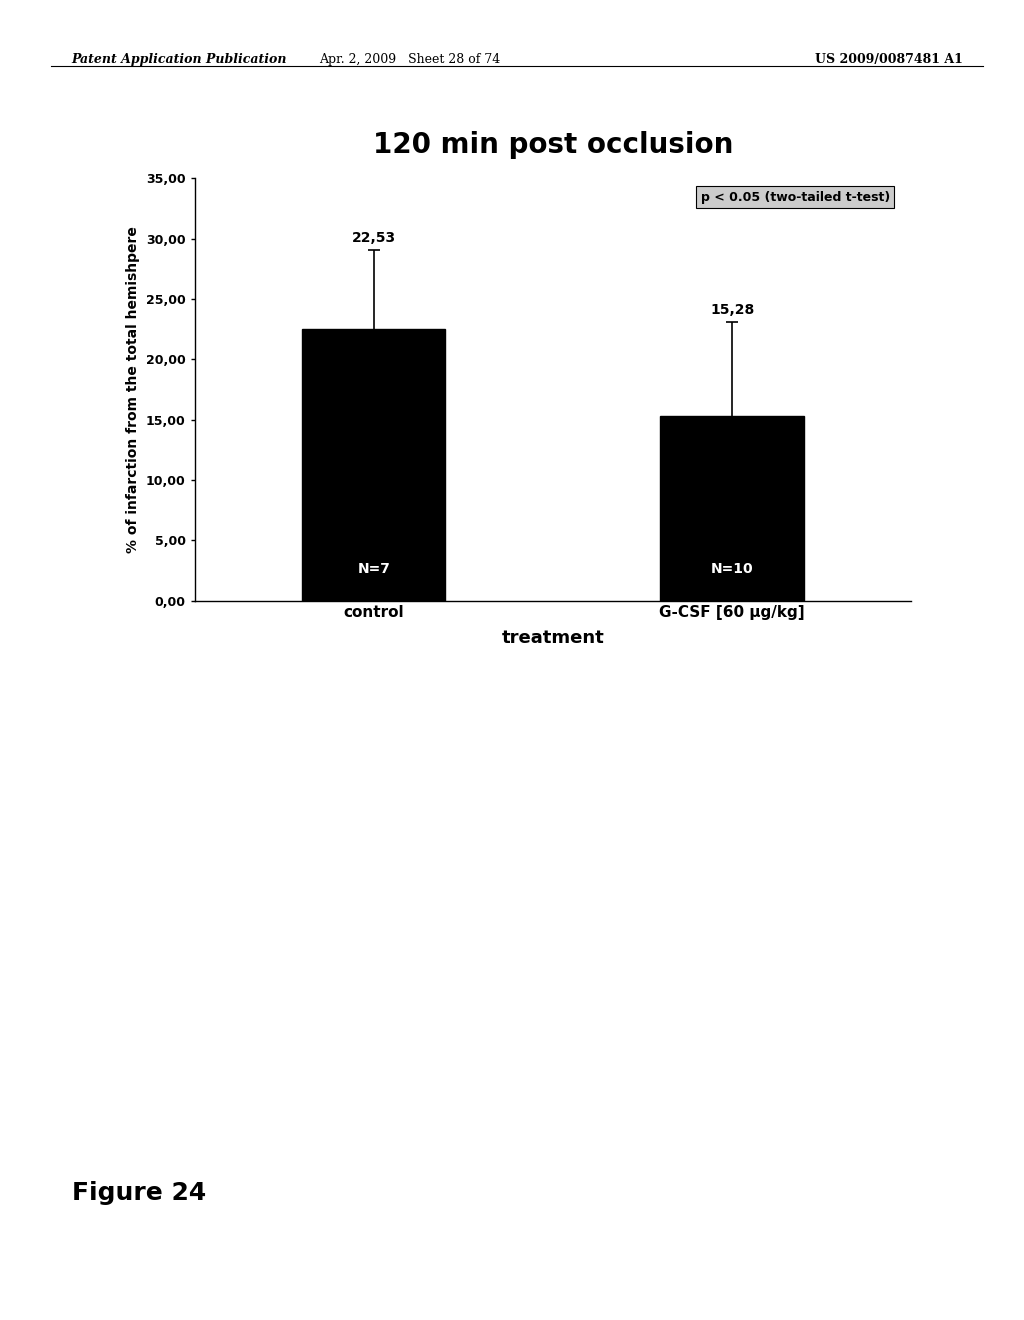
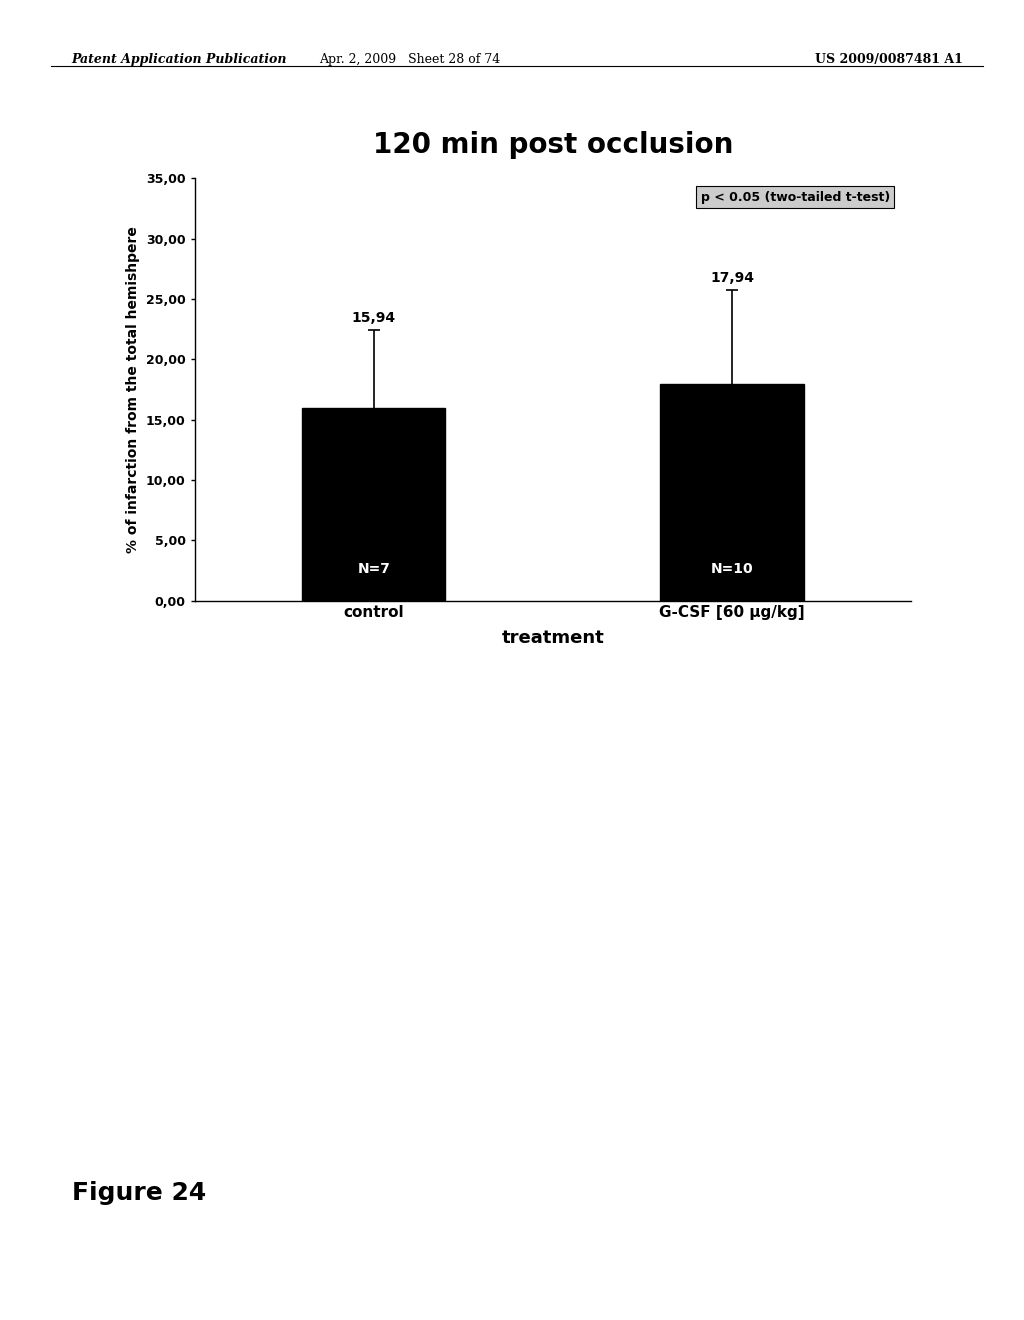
control: 22,53 -> 15,94
G-CSF [60 μg/kg]: 15,28 -> 17,94
